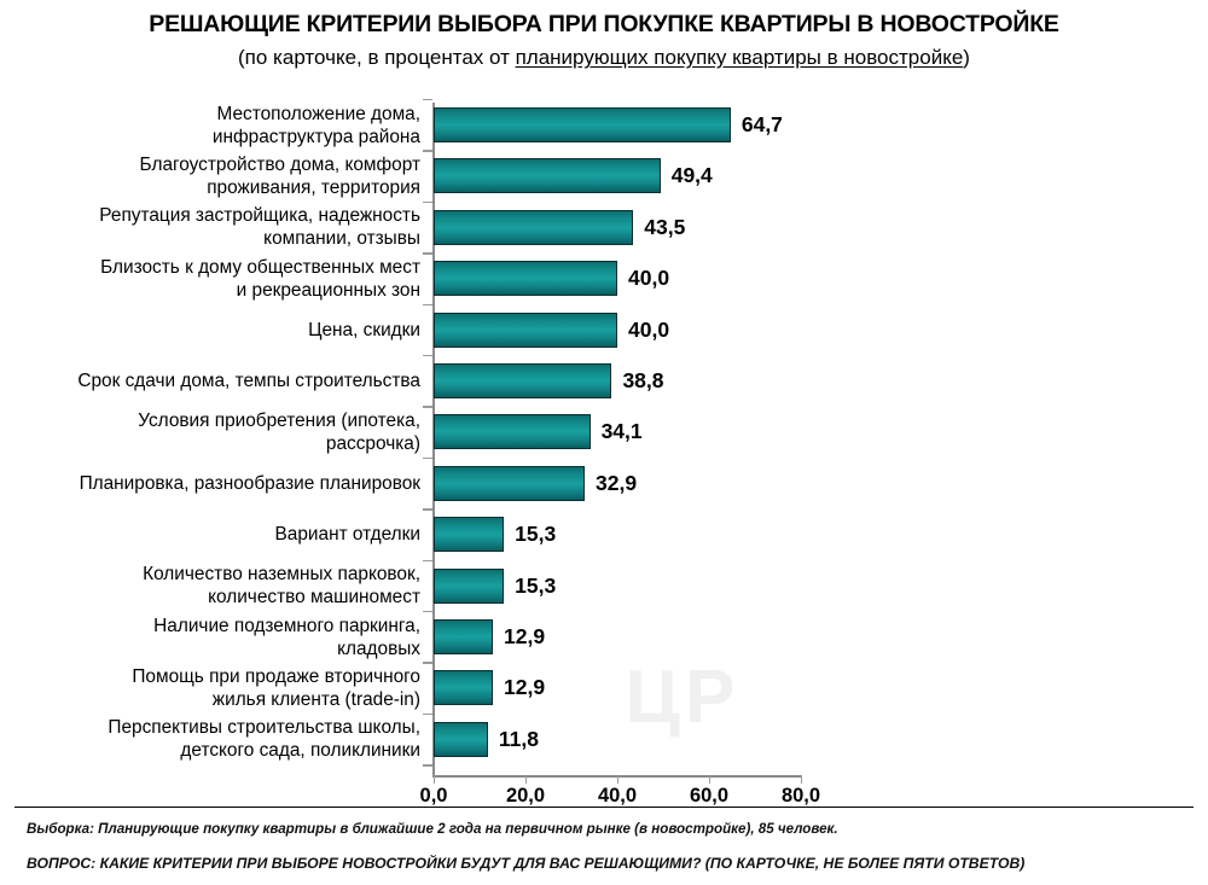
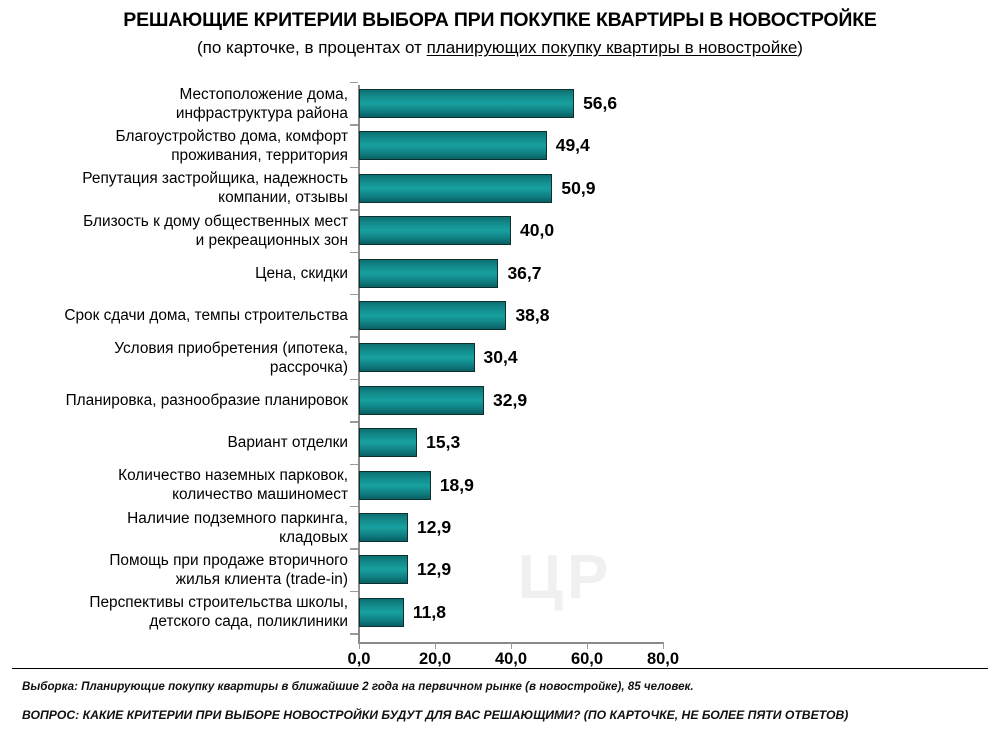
Местоположение дома, инфраструктура района: 64,7 -> 56,6
Репутация застройщика, надежность компании, отзывы: 43,5 -> 50,9
Цена, скидки: 40,0 -> 36,7
Условия приобретения (ипотека, рассрочка): 34,1 -> 30,4
Количество наземных парковок, количество машиномест: 15,3 -> 18,9
